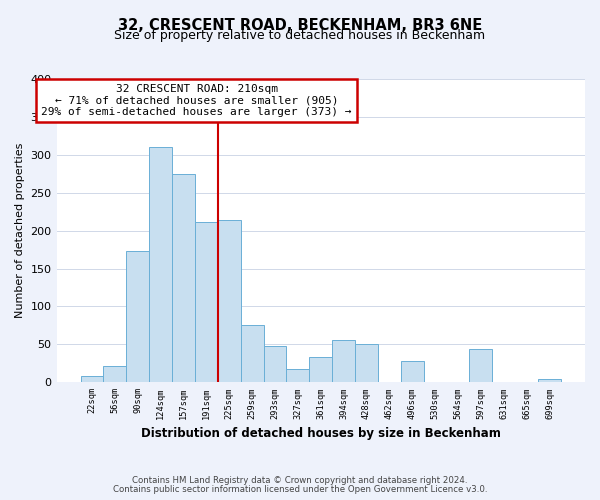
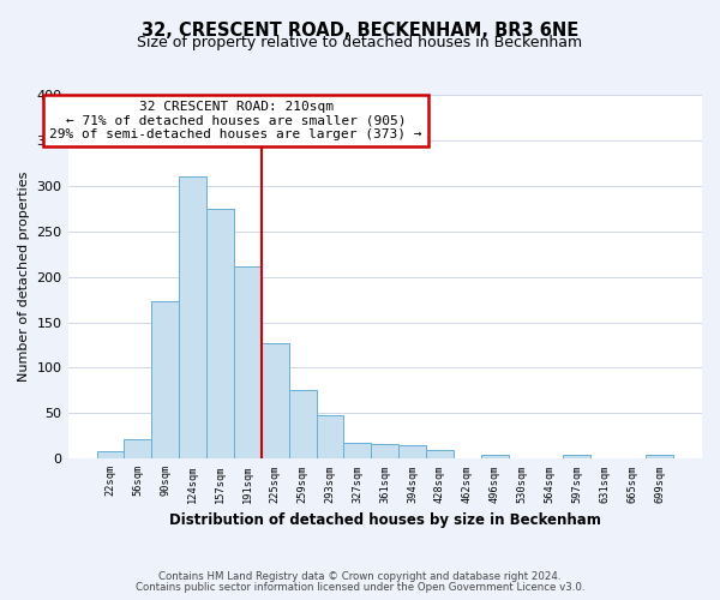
225sqm: 214 -> 127
361sqm: 34 -> 16
394sqm: 56 -> 15
428sqm: 50 -> 10
496sqm: 28 -> 5
597sqm: 44 -> 4
